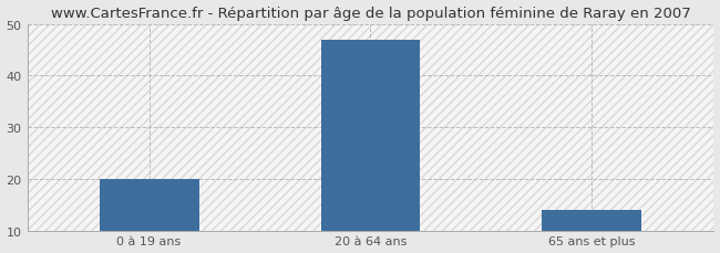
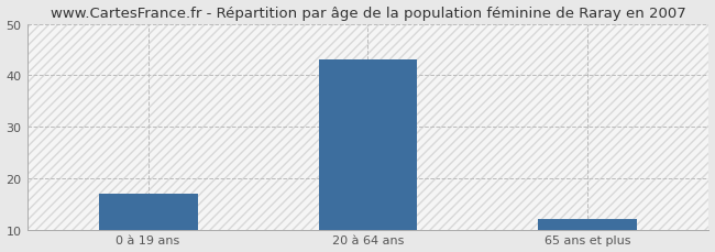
0 à 19 ans: 20 -> 17
20 à 64 ans: 47 -> 43
65 ans et plus: 14 -> 12
